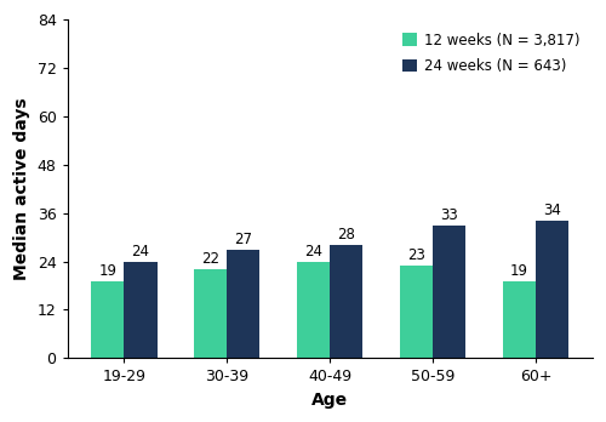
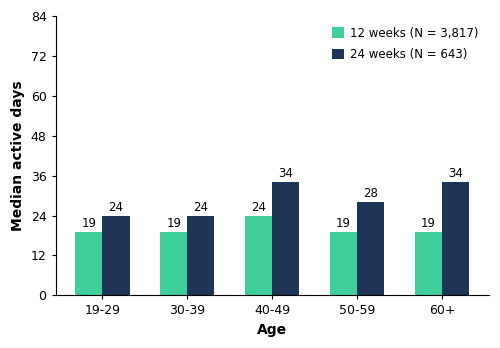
12 weeks (N = 3,817)/30-39: 22 -> 19
24 weeks (N = 643)/30-39: 27 -> 24
24 weeks (N = 643)/40-49: 28 -> 34
12 weeks (N = 3,817)/50-59: 23 -> 19
24 weeks (N = 643)/50-59: 33 -> 28
